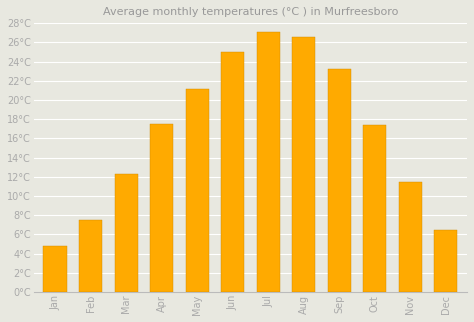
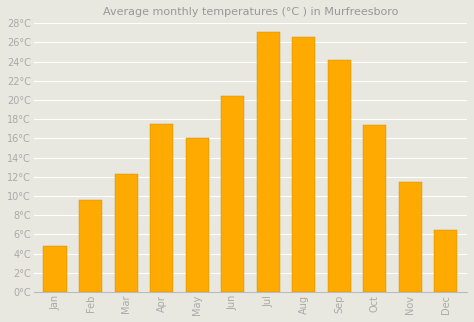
Feb: 7.5°C -> 9.6°C
May: 21.2°C -> 16.0°C
Jun: 25.0°C -> 20.4°C
Sep: 23.2°C -> 24.2°C
